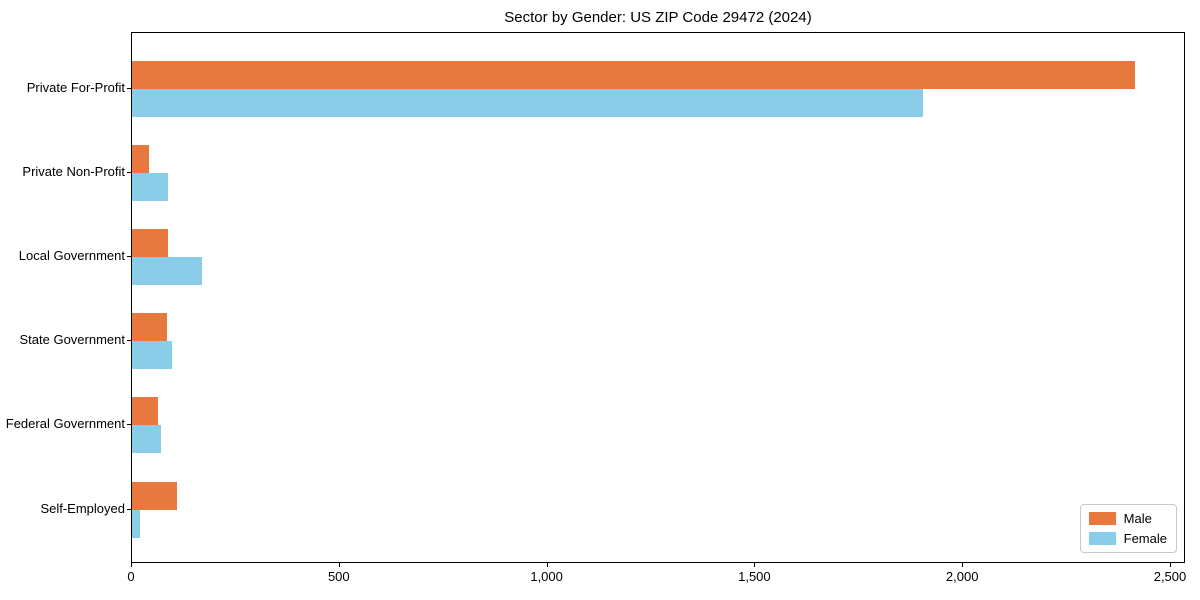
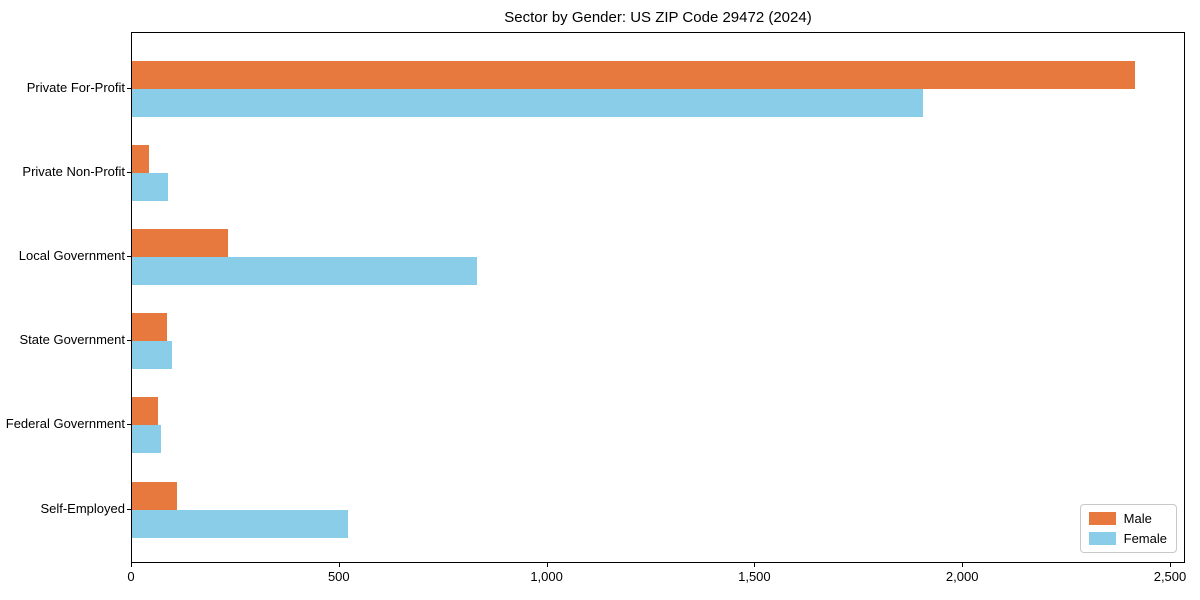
Male/Local Government: 90 -> 230
Female/Local Government: 170 -> 830
Female/Self-Employed: 20 -> 520
